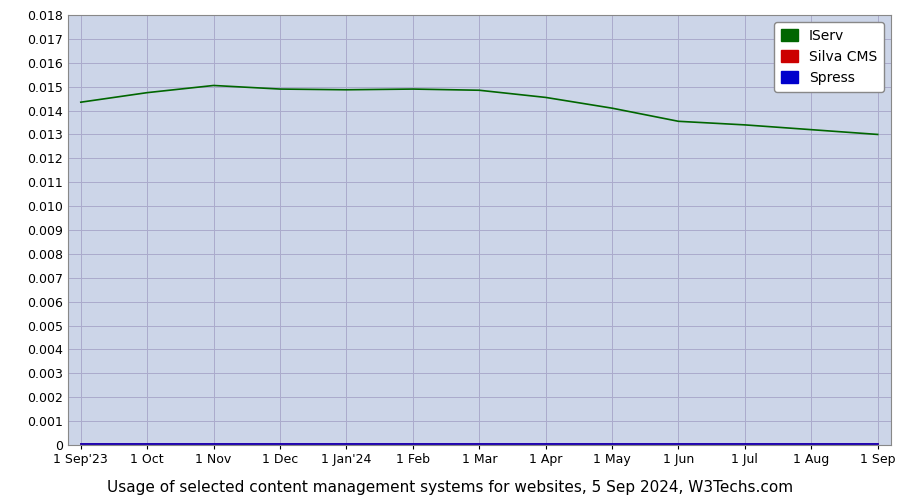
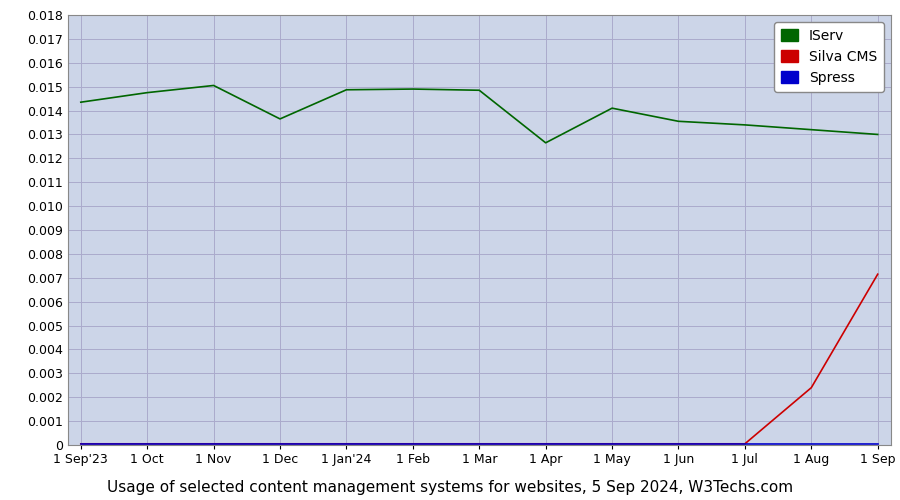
IServ/1 Dec: 0.01490 -> 0.01365
IServ/1 Apr: 0.01455 -> 0.01265
Silva CMS/1 Aug: 0.00005 -> 0.00240
Silva CMS/1 Sep: 0.00005 -> 0.00715
